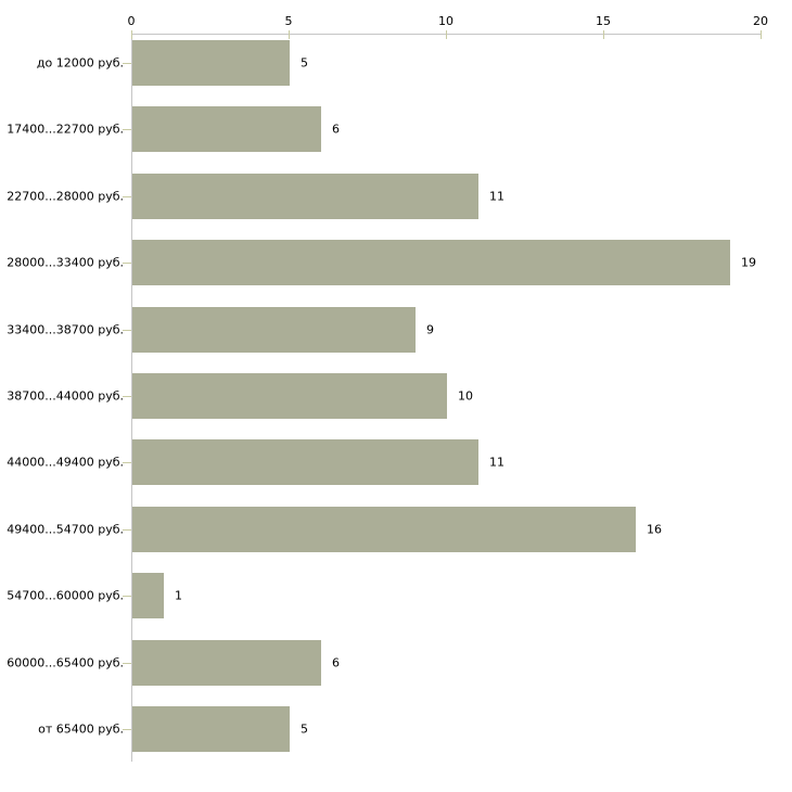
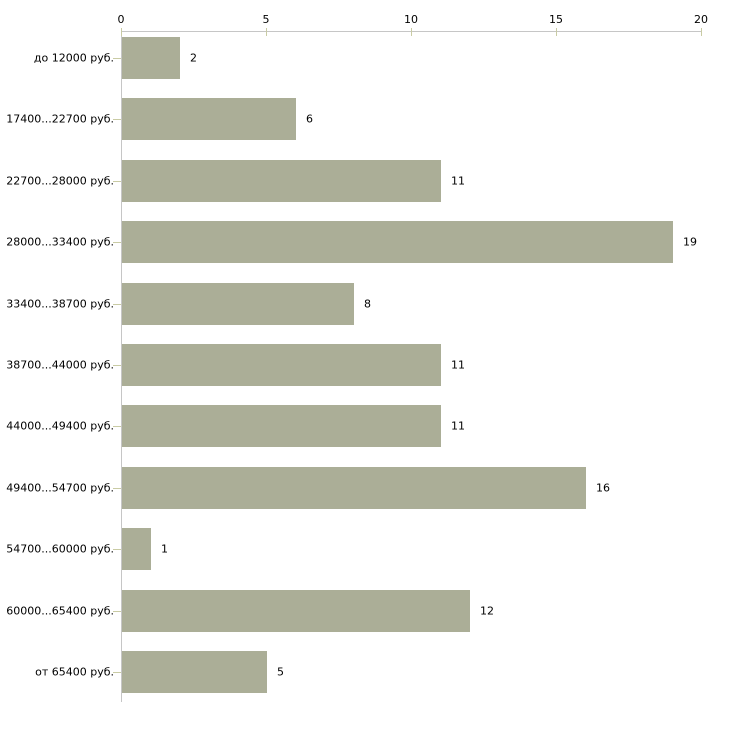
до 12000 руб.: 5 -> 2
33400...38700 руб.: 9 -> 8
38700...44000 руб.: 10 -> 11
60000...65400 руб.: 6 -> 12
